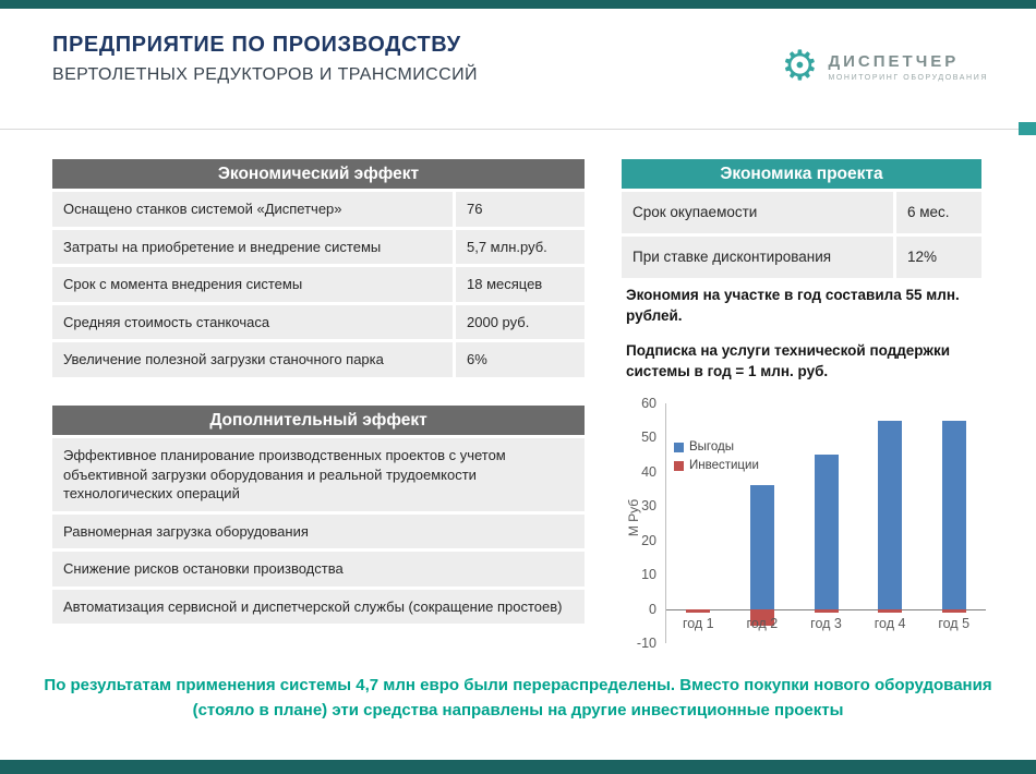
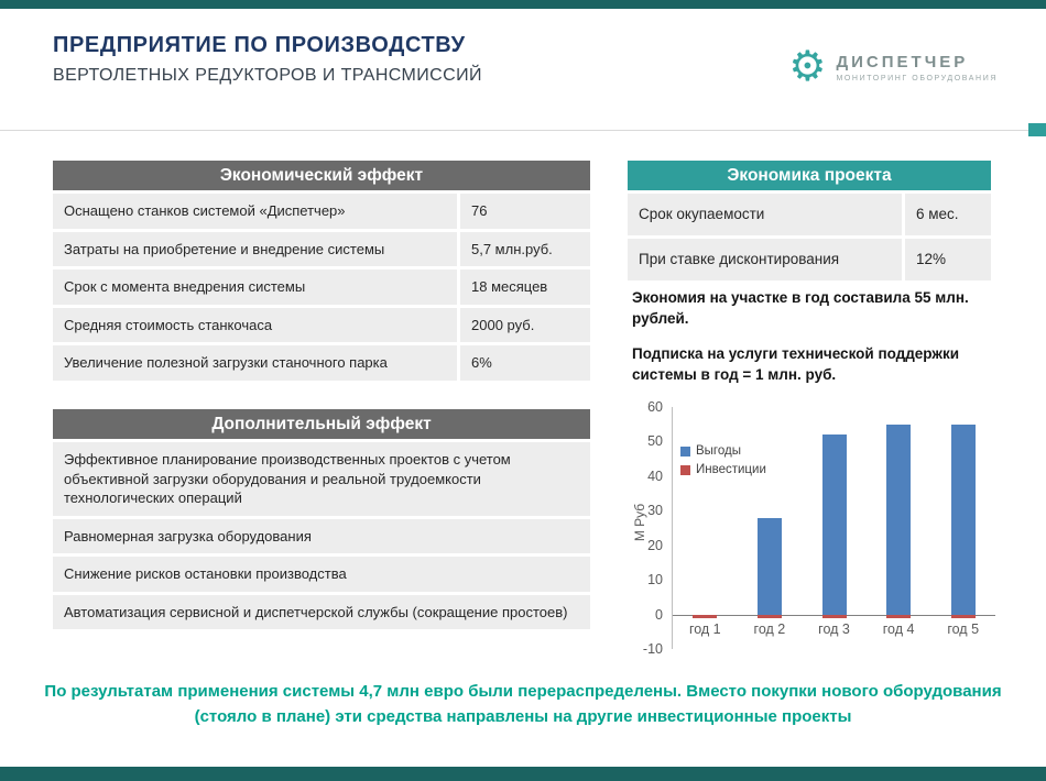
Выгоды/год 2: 36 -> 28
Инвестиции/год 2: -5 -> -1
Выгоды/год 3: 45 -> 52
